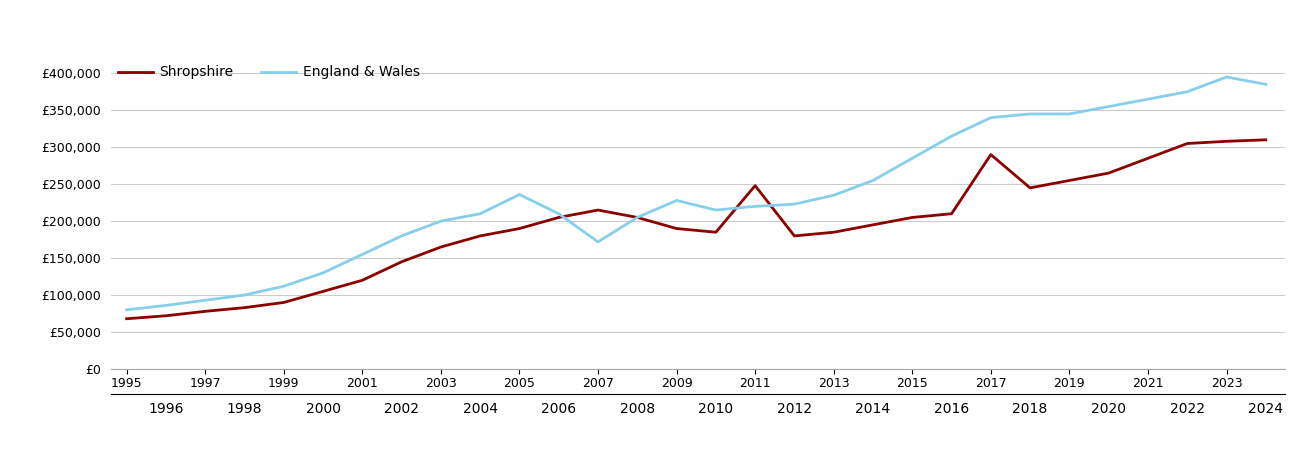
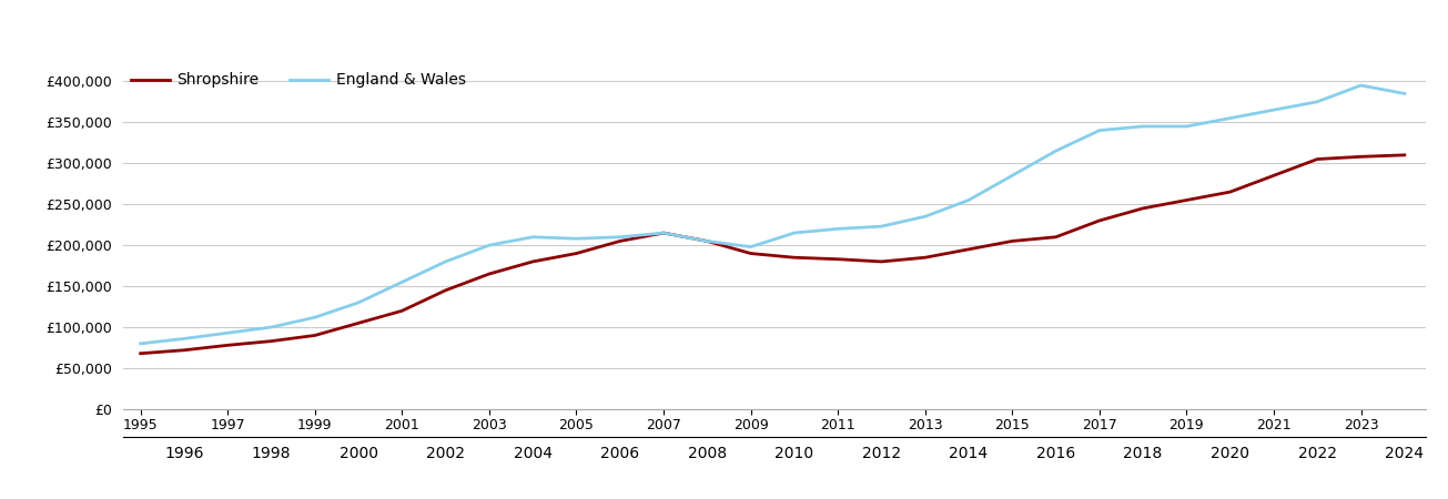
England & Wales/2005: £236,000 -> £208,000
England & Wales/2007: £172,000 -> £215,000
England & Wales/2009: £228,000 -> £198,000
Shropshire/2011: £248,000 -> £183,000
Shropshire/2017: £290,000 -> £230,000
